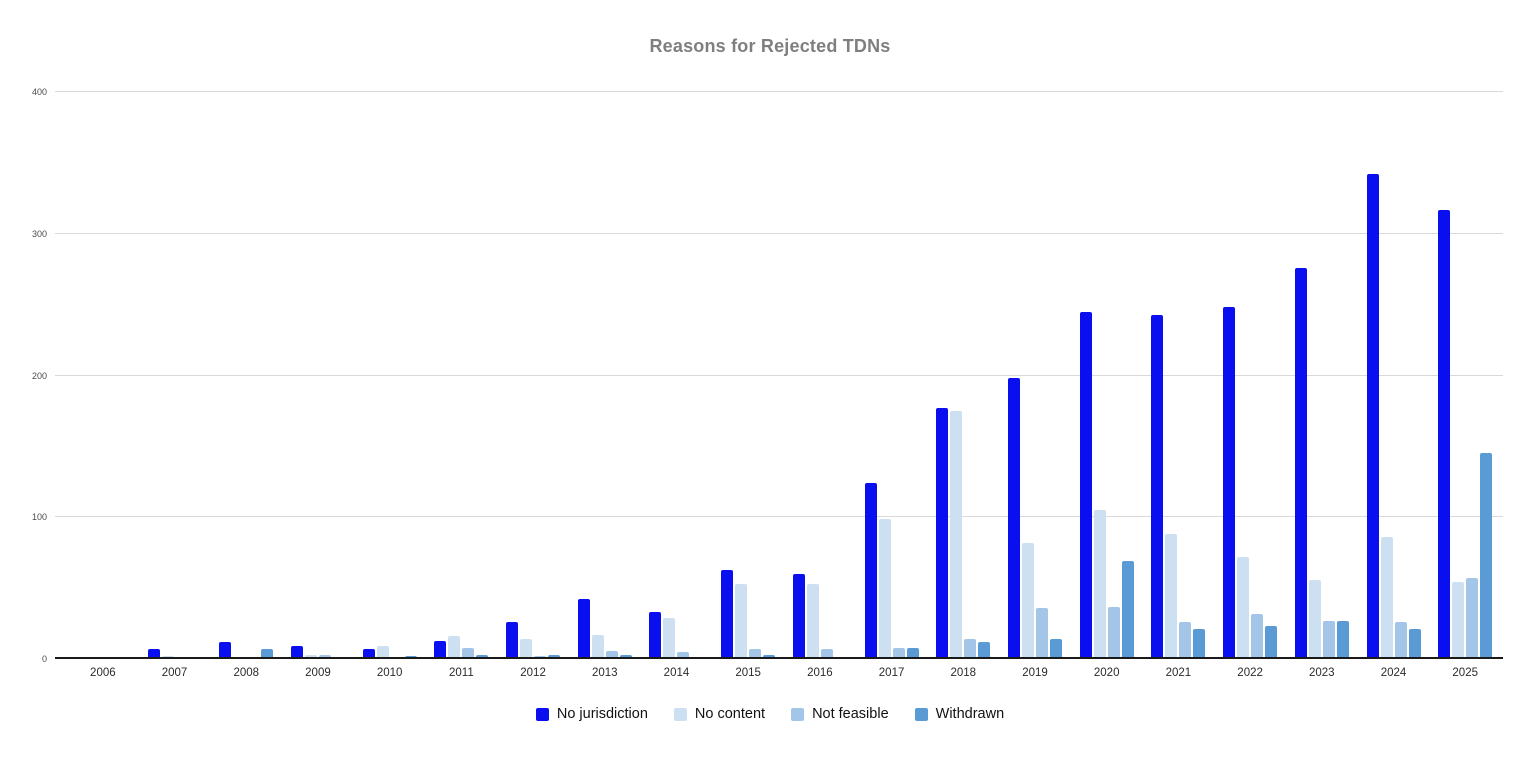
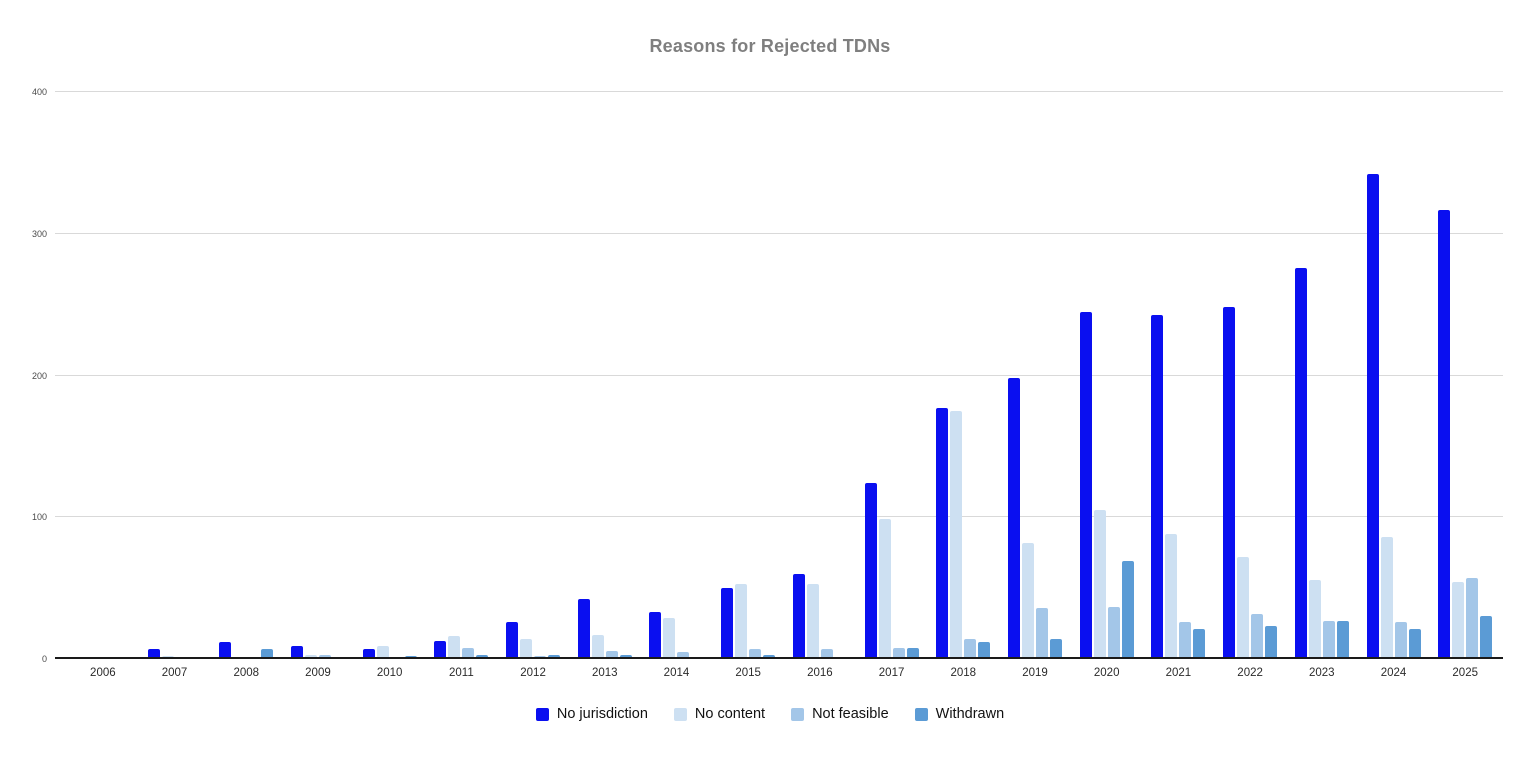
No jurisdiction/2015: 63 -> 50
Withdrawn/2025: 145 -> 30
